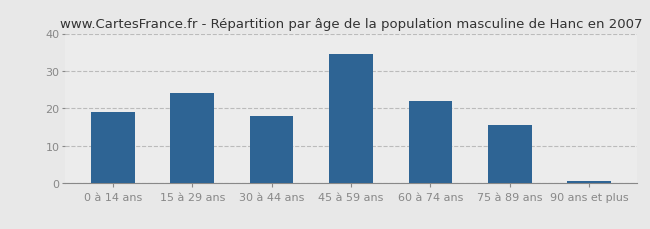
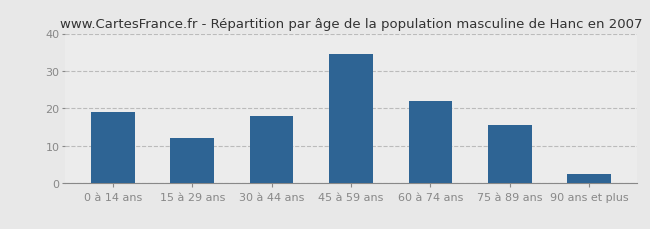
15 à 29 ans: 24.0 -> 12.0
90 ans et plus: 0.5 -> 2.5
